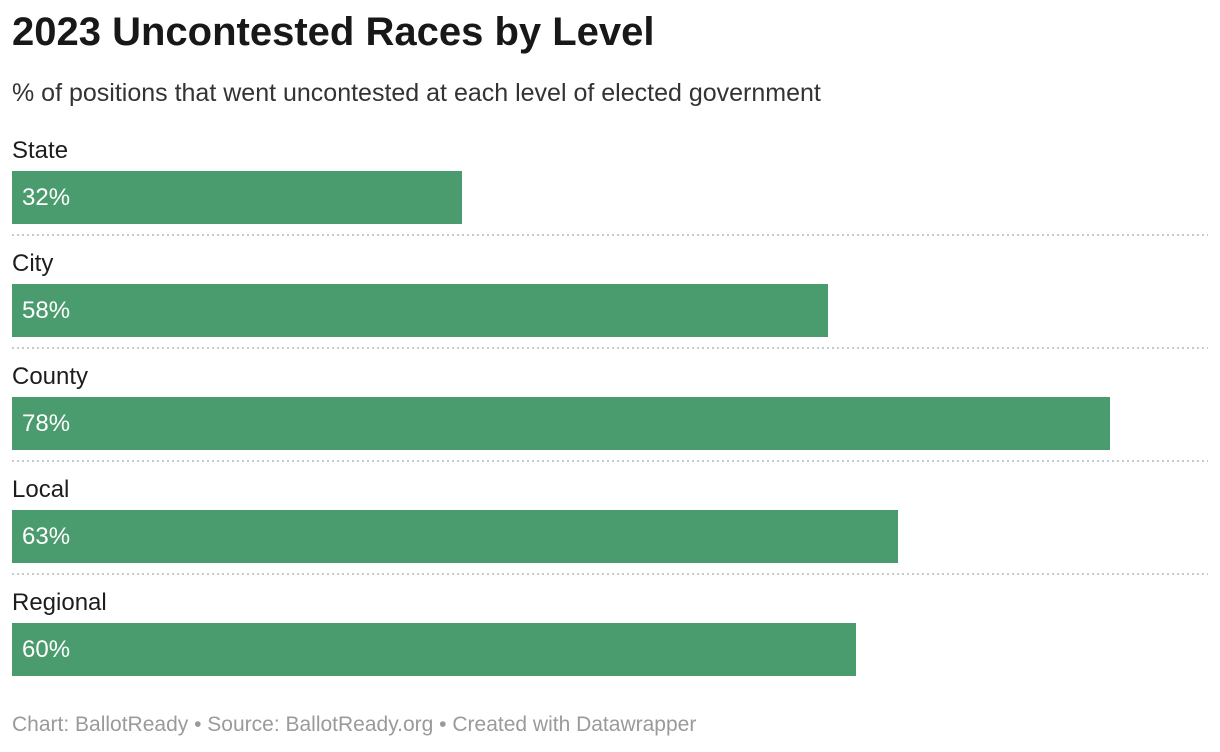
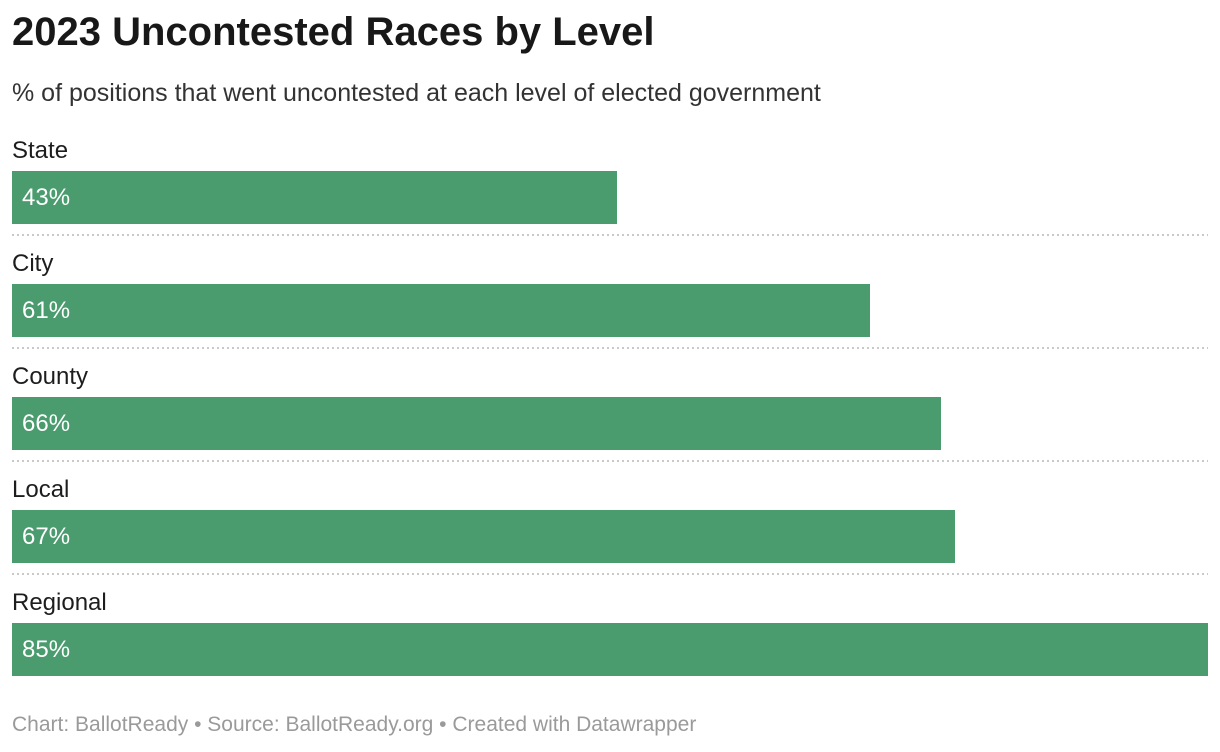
State: 32% -> 43%
City: 58% -> 61%
County: 78% -> 66%
Local: 63% -> 67%
Regional: 60% -> 85%
